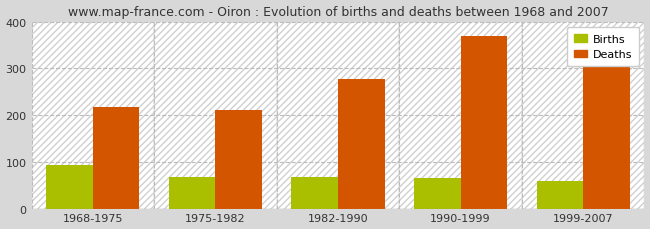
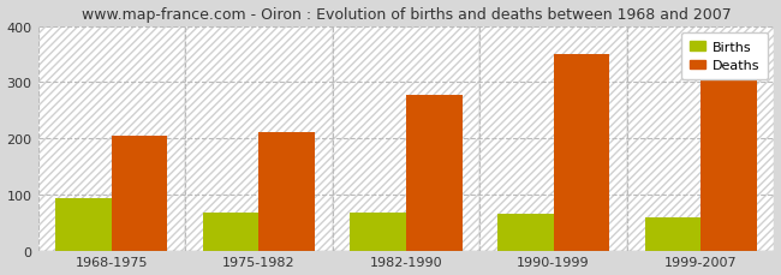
Deaths/1968-1975: 218 -> 205
Deaths/1990-1999: 370 -> 350
